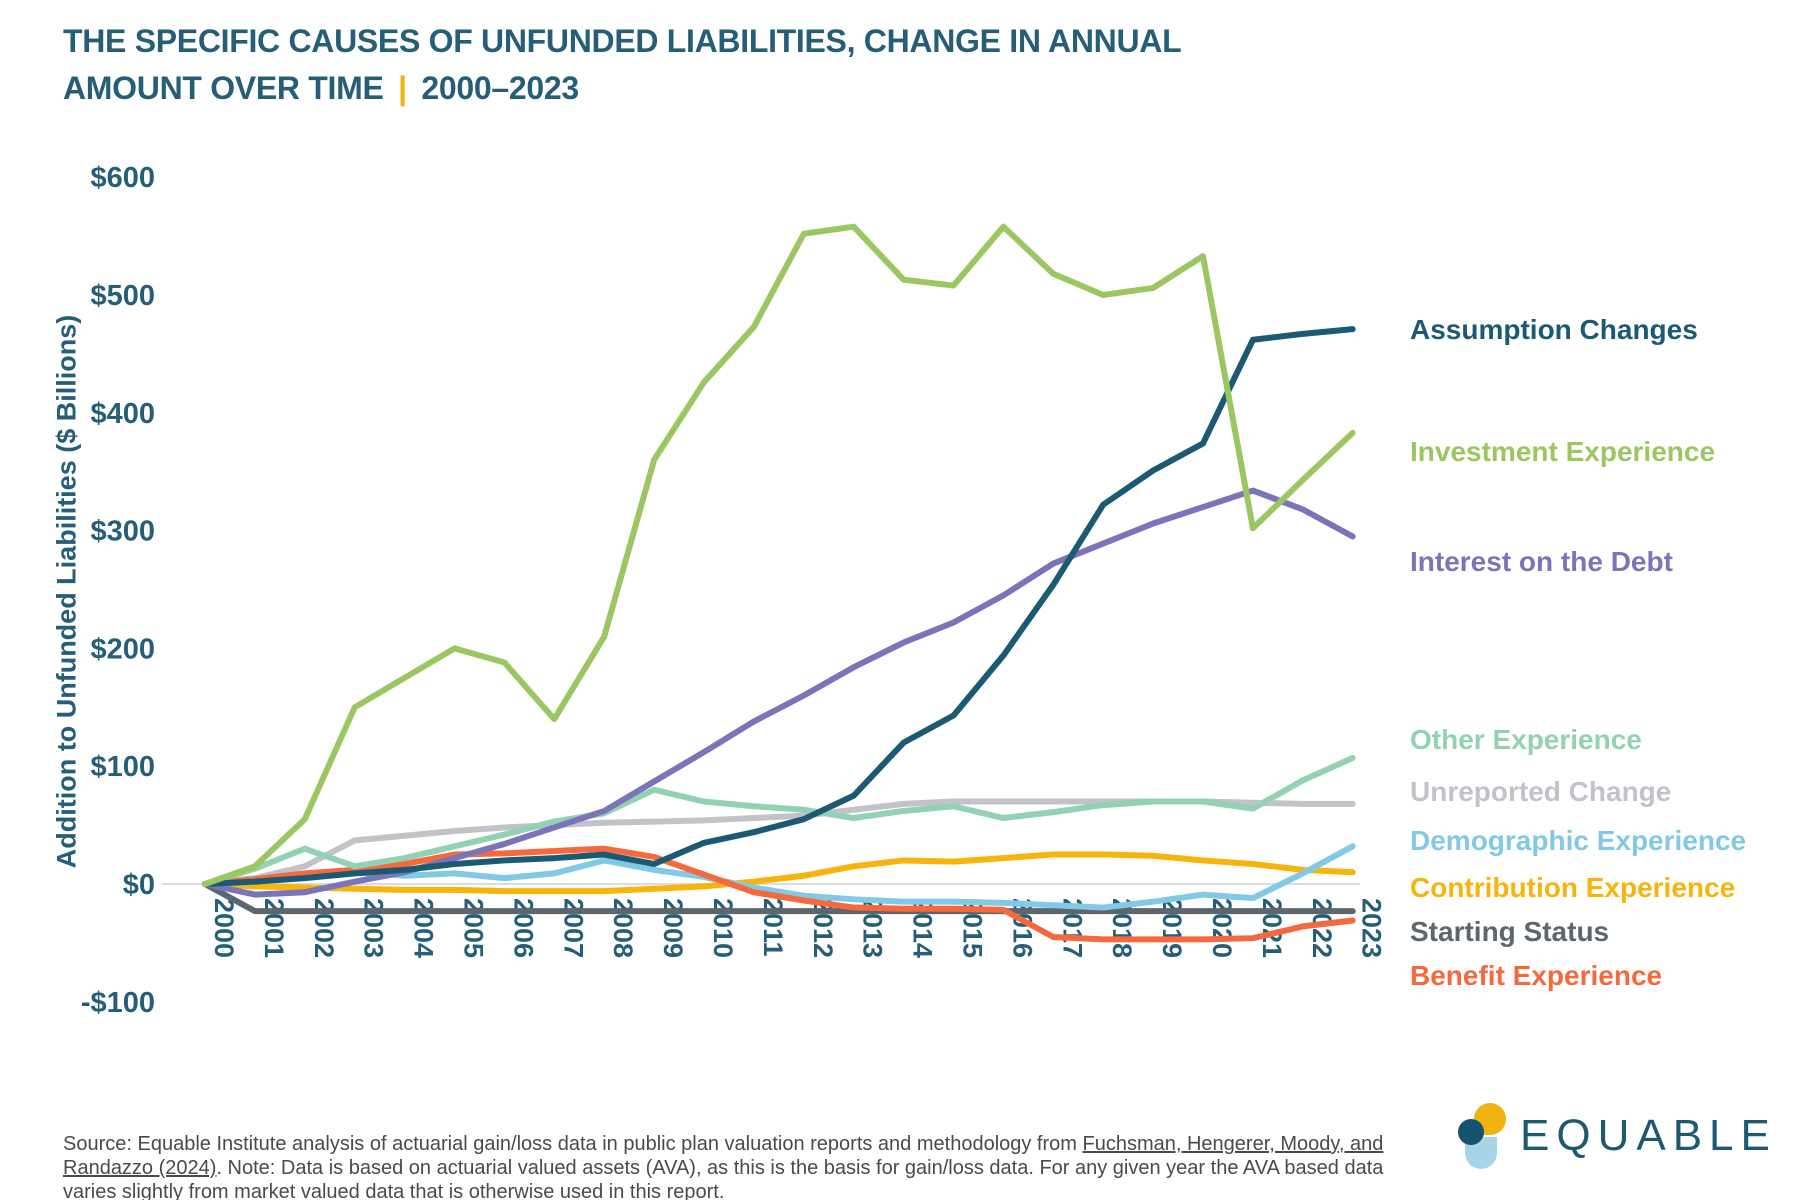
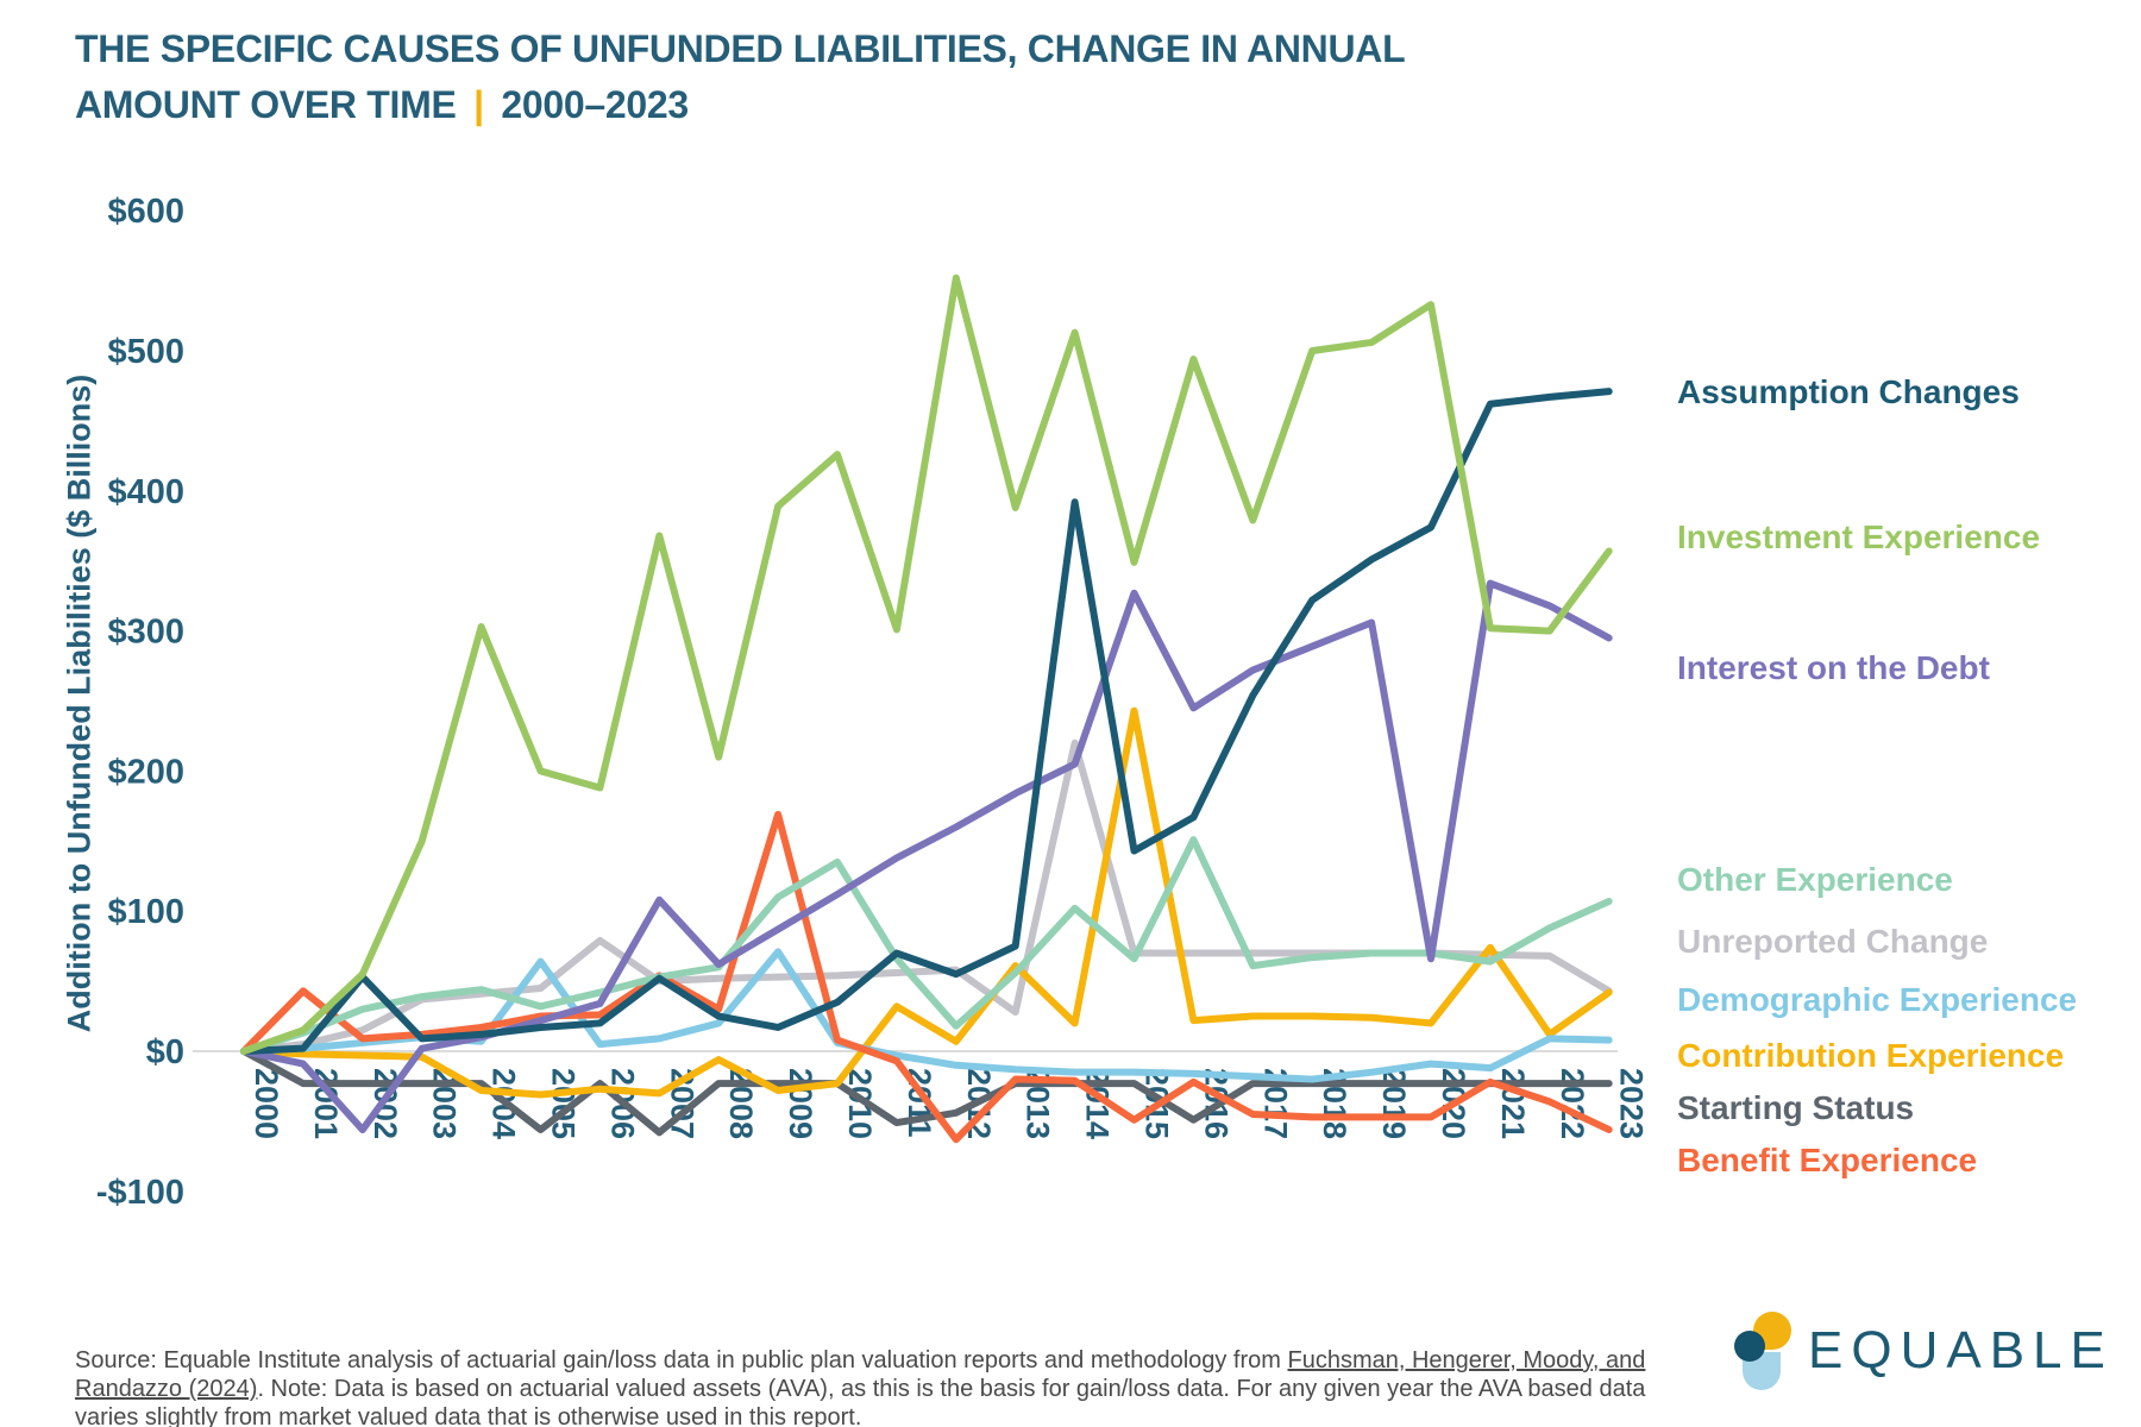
Benefit Experience/2001: $4 -> $43
Interest on the Debt/2002: -$7 -> -$56
Assumption Changes/2002: $5 -> $53
Other Experience/2003: $15 -> $39
Contribution Experience/2004: -$5 -> -$28
Other Experience/2004: $22 -> $44
Investment Experience/2004: $175 -> $303
Starting Status/2005: -$23 -> -$56
Contribution Experience/2005: -$5 -> -$31
Demographic Experience/2005: $9 -> $64
Unreported Change/2006: $48 -> $79
Contribution Experience/2006: -$6 -> -$27
Starting Status/2007: -$23 -> -$58
Contribution Experience/2007: -$6 -> -$30
Benefit Experience/2007: $28 -> $54
Interest on the Debt/2007: $48 -> $108
Assumption Changes/2007: $22 -> $52
Investment Experience/2007: $140 -> $368
Contribution Experience/2009: -$4 -> -$28
Demographic Experience/2009: $12 -> $71
Benefit Experience/2009: $23 -> $169
Other Experience/2009: $80 -> $110
Investment Experience/2009: $360 -> $389
Contribution Experience/2010: -$2 -> -$23
Other Experience/2010: $70 -> $135
Starting Status/2011: -$23 -> -$51
Contribution Experience/2011: $2 -> $32
Assumption Changes/2011: $44 -> $70
Investment Experience/2011: $473 -> $301
Starting Status/2012: -$23 -> -$44
Benefit Experience/2012: -$14 -> -$63
Other Experience/2012: $63 -> $18
Unreported Change/2013: $63 -> $28
Contribution Experience/2013: $15 -> $61
Investment Experience/2013: $558 -> $388
Unreported Change/2014: $68 -> $220
Other Experience/2014: $62 -> $102
Assumption Changes/2014: $120 -> $392
Contribution Experience/2015: $19 -> $243
Benefit Experience/2015: -$21 -> -$49
Interest on the Debt/2015: $222 -> $327
Investment Experience/2015: $508 -> $349
Starting Status/2016: -$23 -> -$49
Other Experience/2016: $56 -> $151
Assumption Changes/2016: $194 -> $167
Investment Experience/2016: $558 -> $494
Investment Experience/2017: $518 -> $379
Interest on the Debt/2020: $320 -> $66
Contribution Experience/2021: $17 -> $74
Benefit Experience/2021: -$46 -> -$22
Investment Experience/2022: $343 -> $300
Unreported Change/2023: $68 -> $43
Contribution Experience/2023: $10 -> $42
Demographic Experience/2023: $32 -> $8
Benefit Experience/2023: -$31 -> -$56
Investment Experience/2023: $383 -> $357
